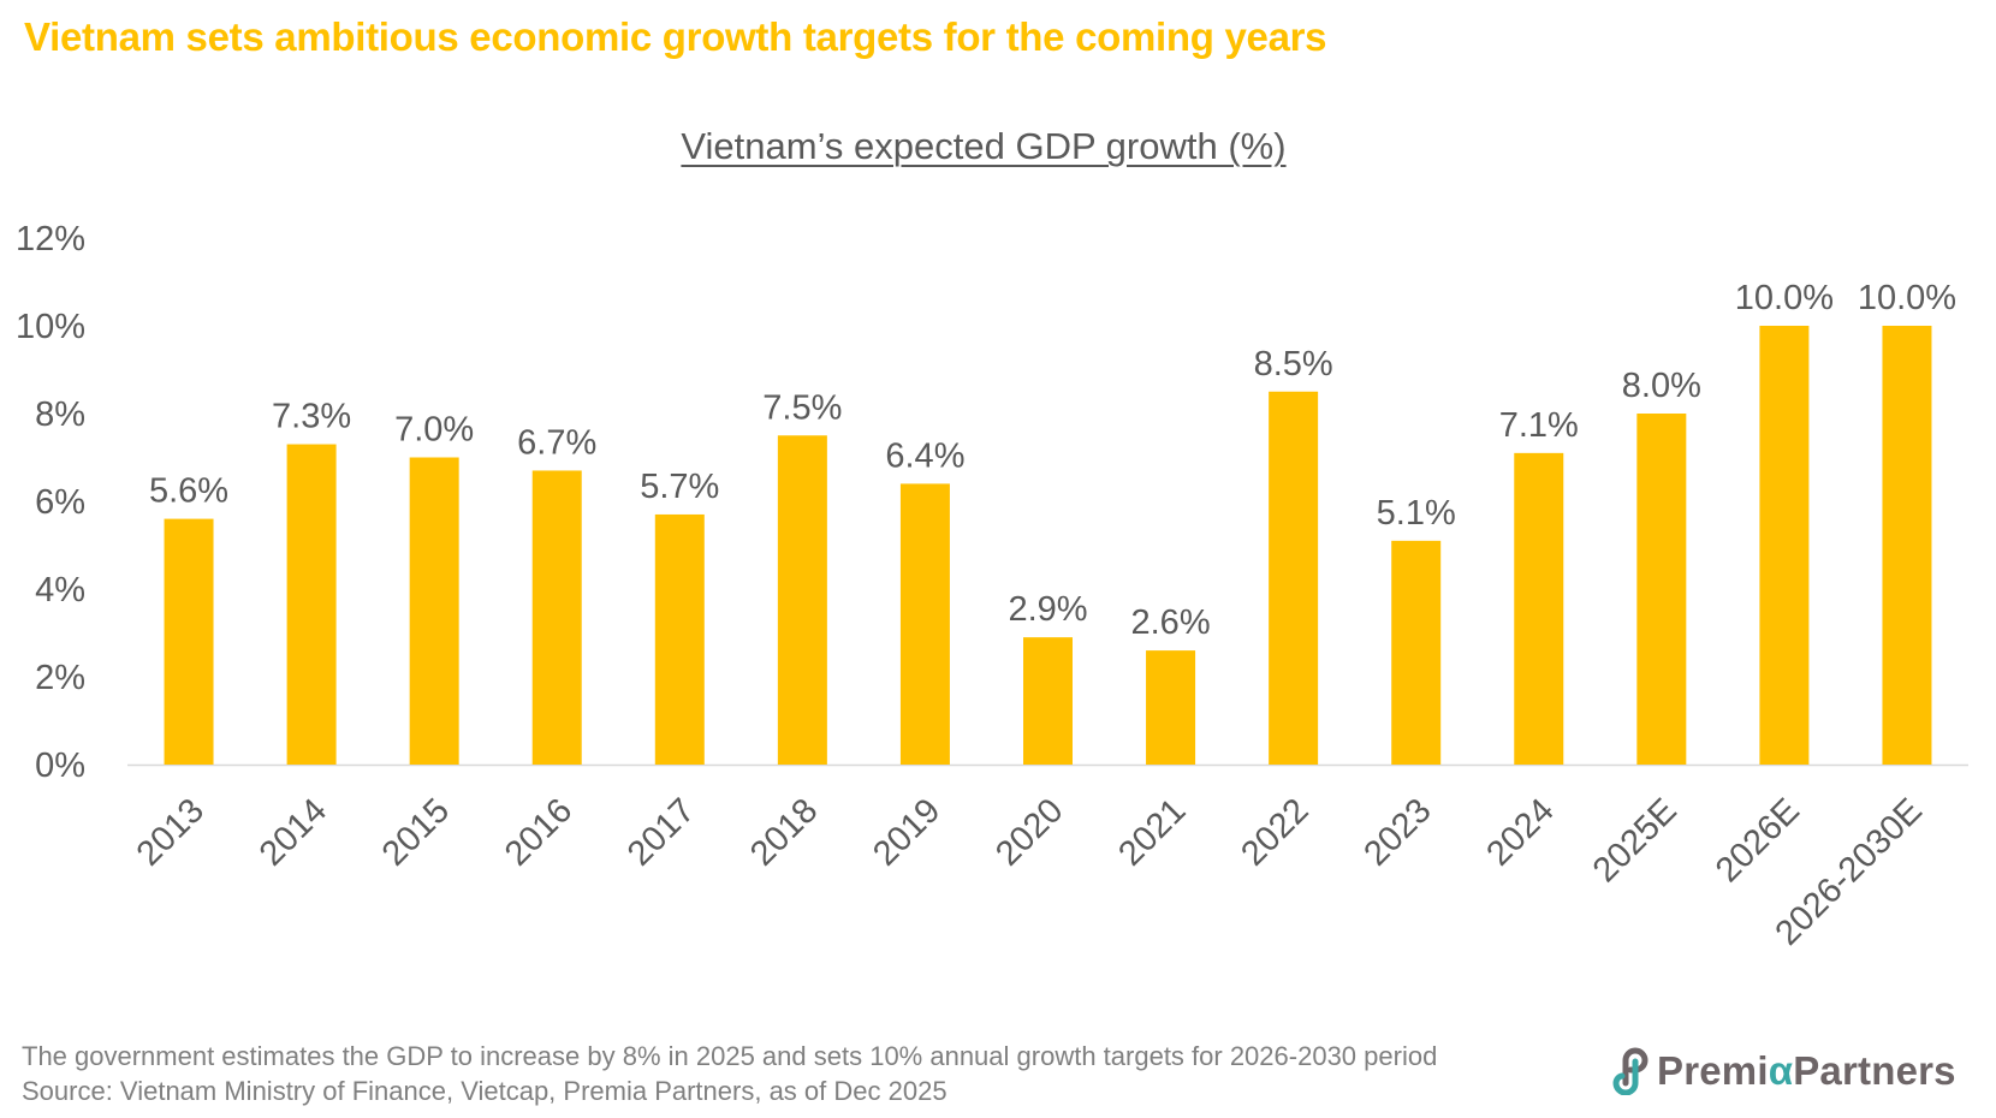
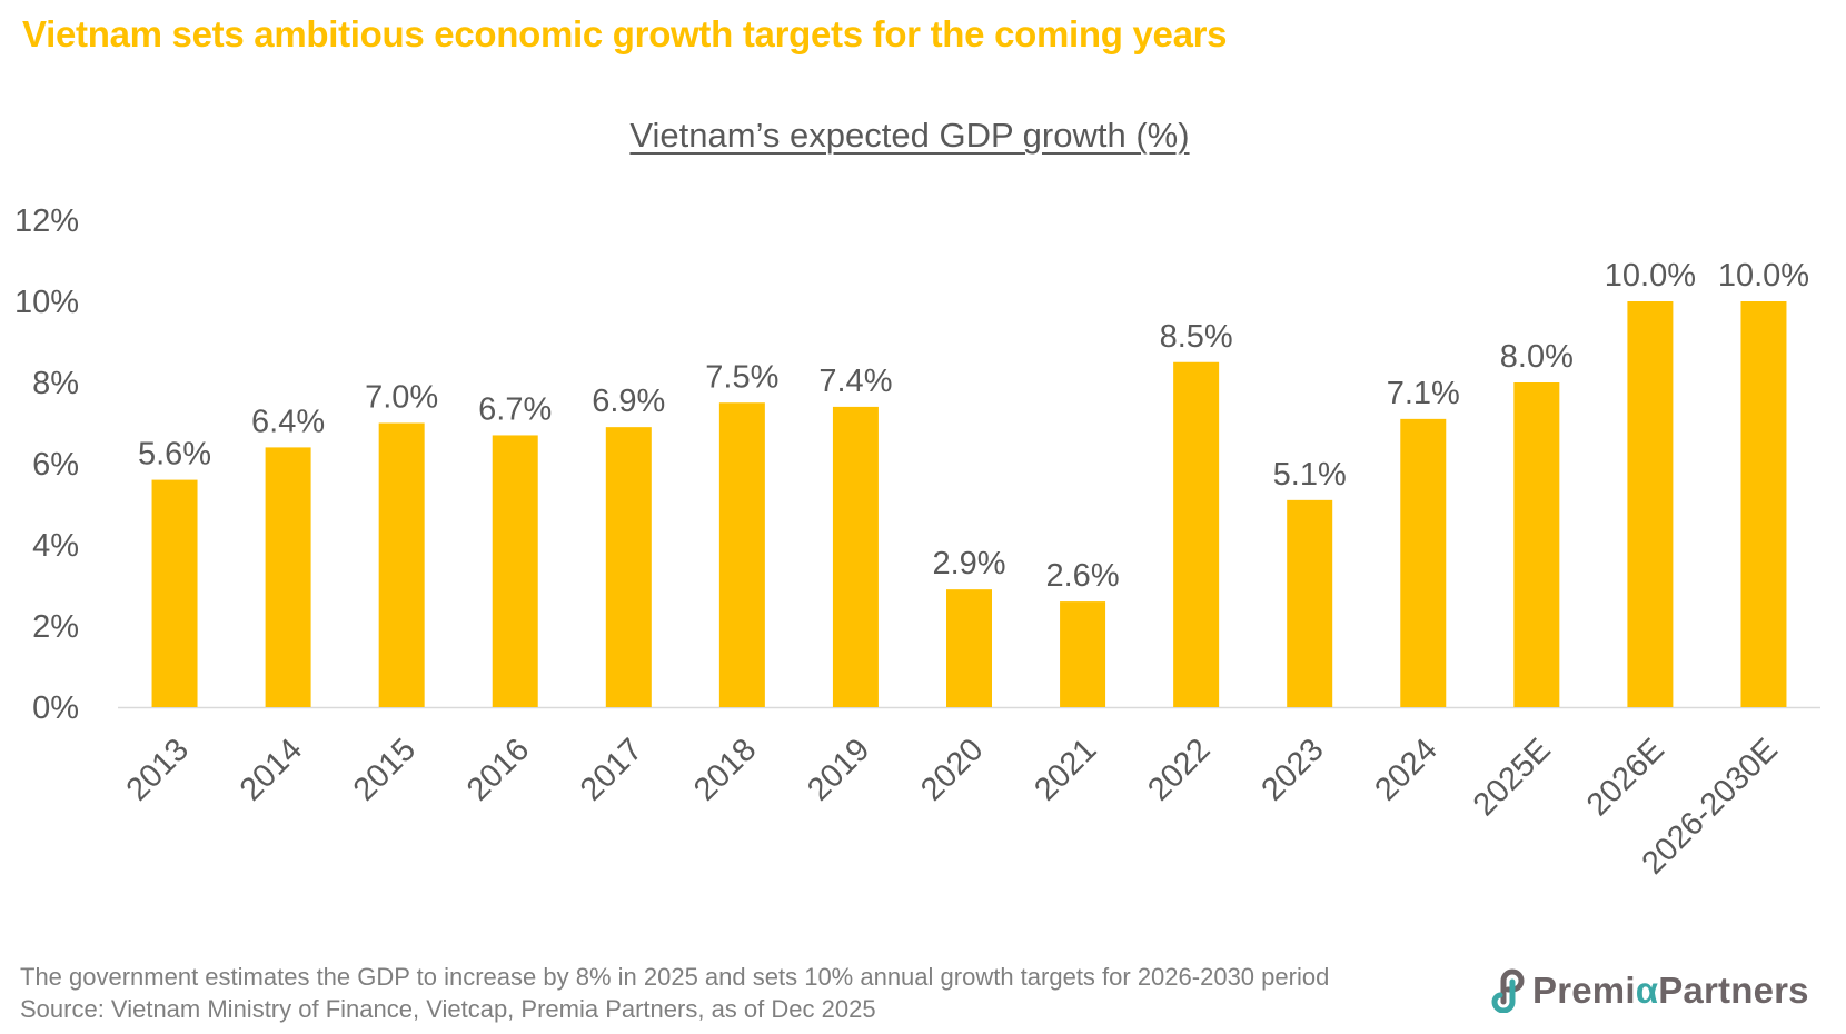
2014: 7.3% -> 6.4%
2017: 5.7% -> 6.9%
2019: 6.4% -> 7.4%
